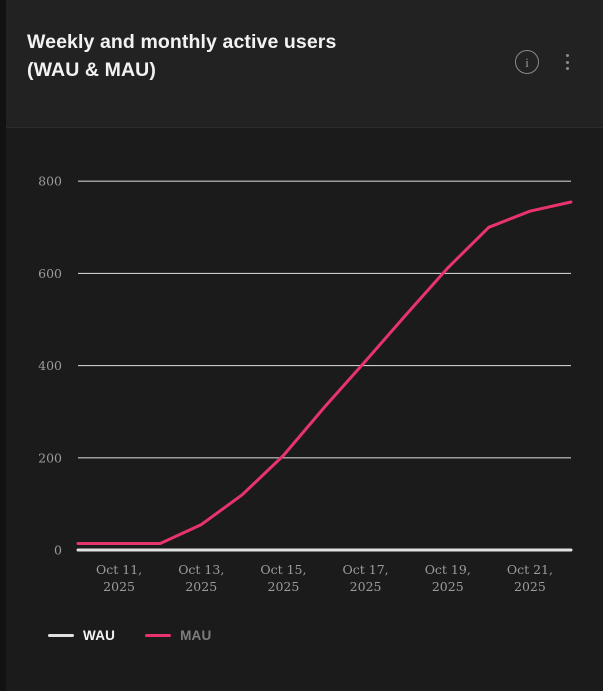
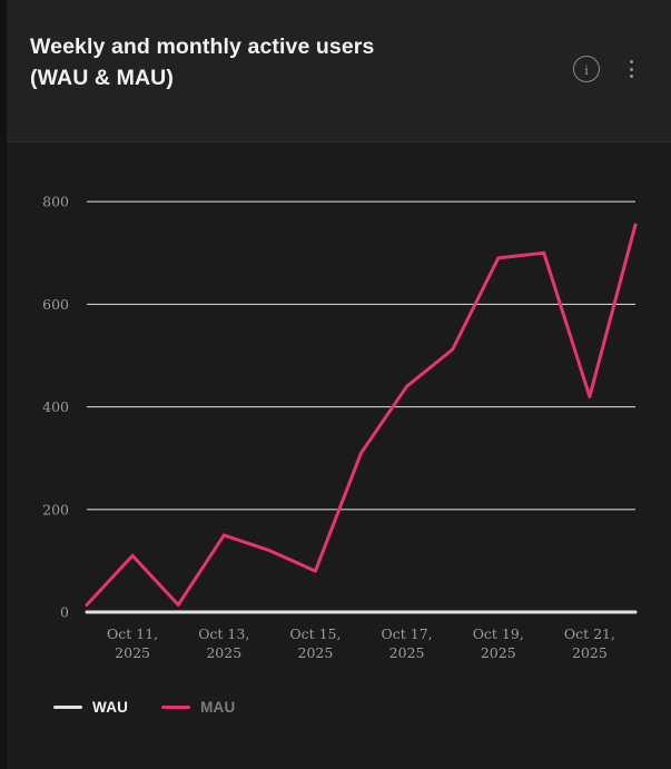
MAU/Oct 11, 2025: 10 -> 110
MAU/Oct 13, 2025: 60 -> 150
MAU/Oct 15, 2025: 200 -> 80
MAU/Oct 17, 2025: 410 -> 440
MAU/Oct 19, 2025: 610 -> 690
MAU/Oct 21, 2025: 740 -> 420
